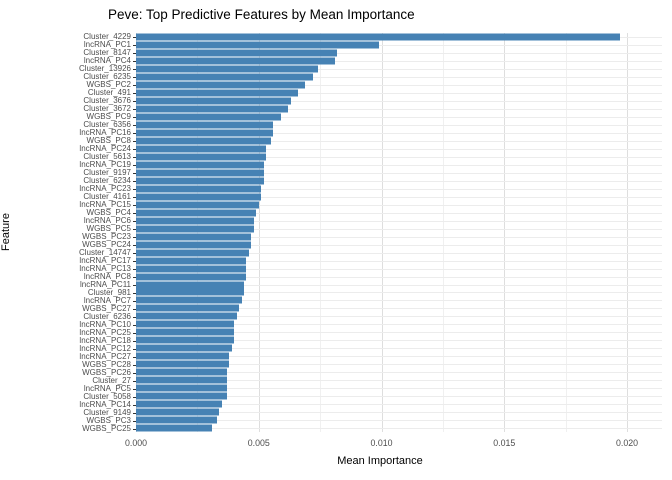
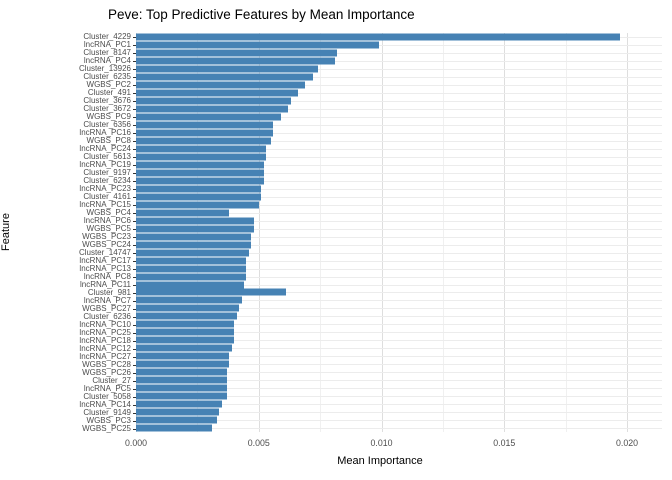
WGBS_PC4: 0.0049 -> 0.0038
Cluster_981: 0.0044 -> 0.0061
